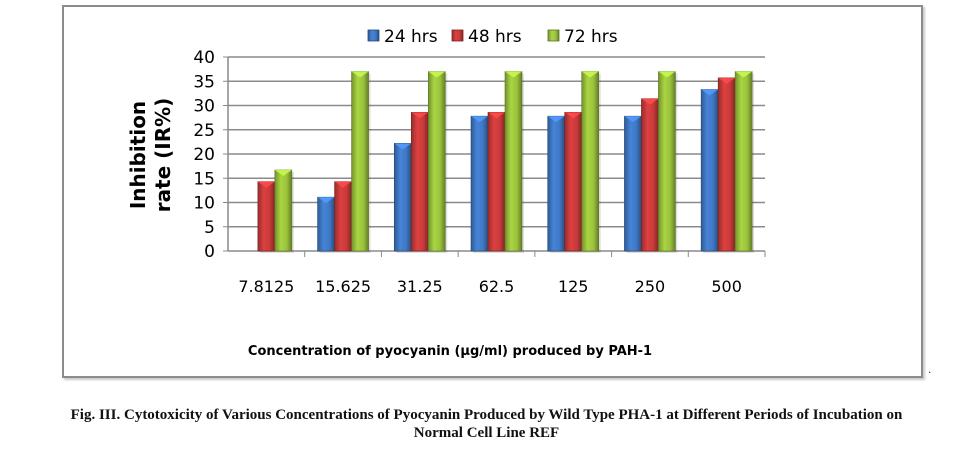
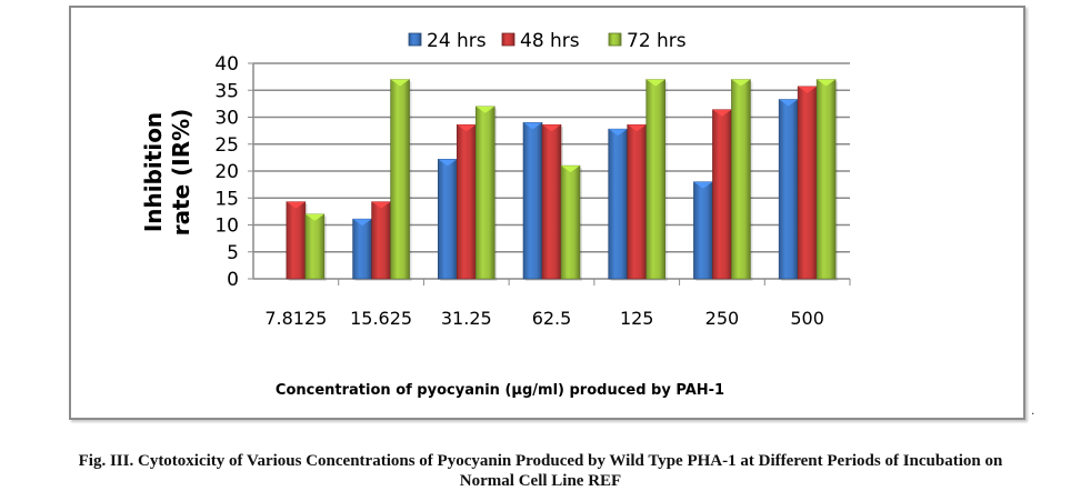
72 hrs/7.8125: 17 -> 12
72 hrs/31.25: 37 -> 32
24 hrs/62.5: 28 -> 29
72 hrs/62.5: 37 -> 21
24 hrs/250: 28 -> 18
